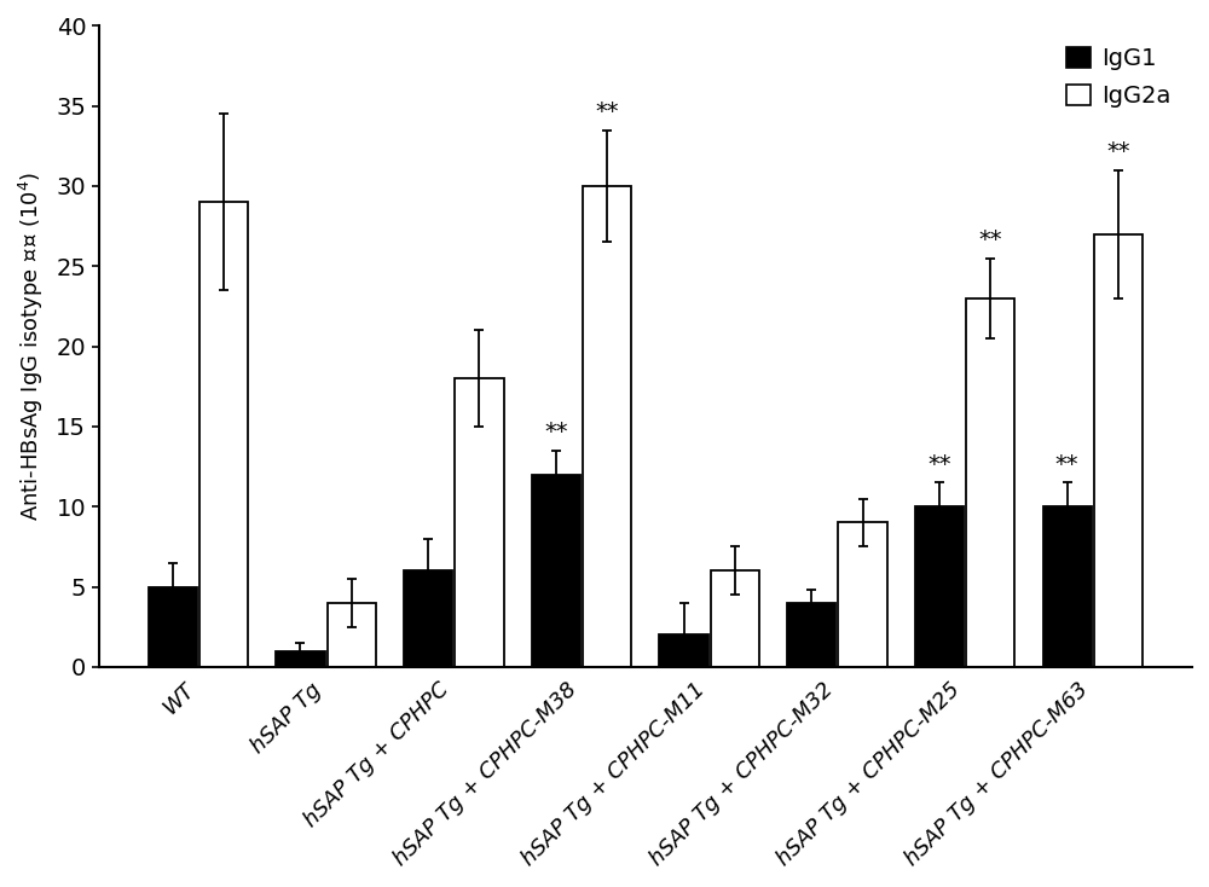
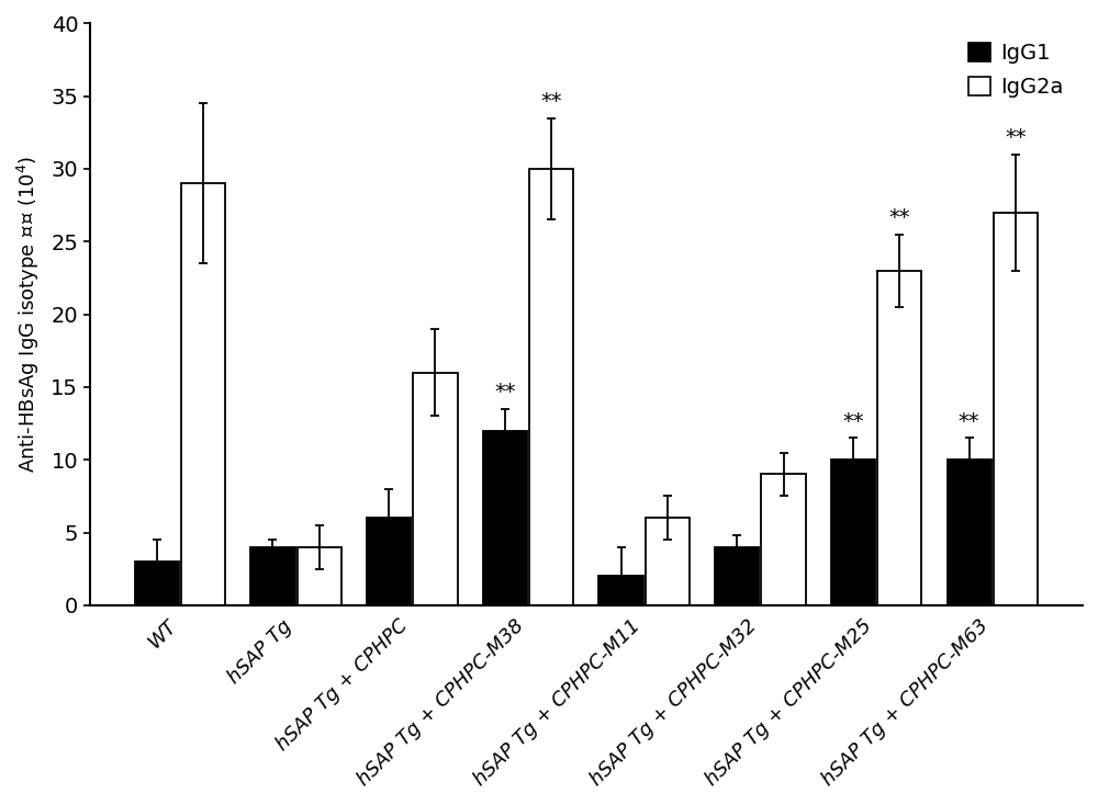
IgG1/WT: 5 -> 3
IgG1/hSAP Tg: 1 -> 4
IgG2a/hSAP Tg + CPHPC: 18 -> 16
